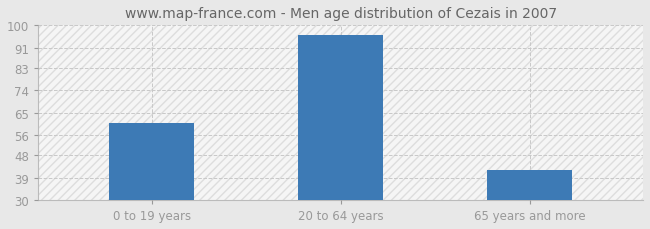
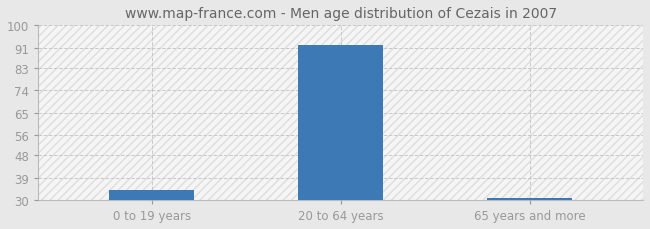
0 to 19 years: 61 -> 34
20 to 64 years: 96 -> 92
65 years and more: 42 -> 31
